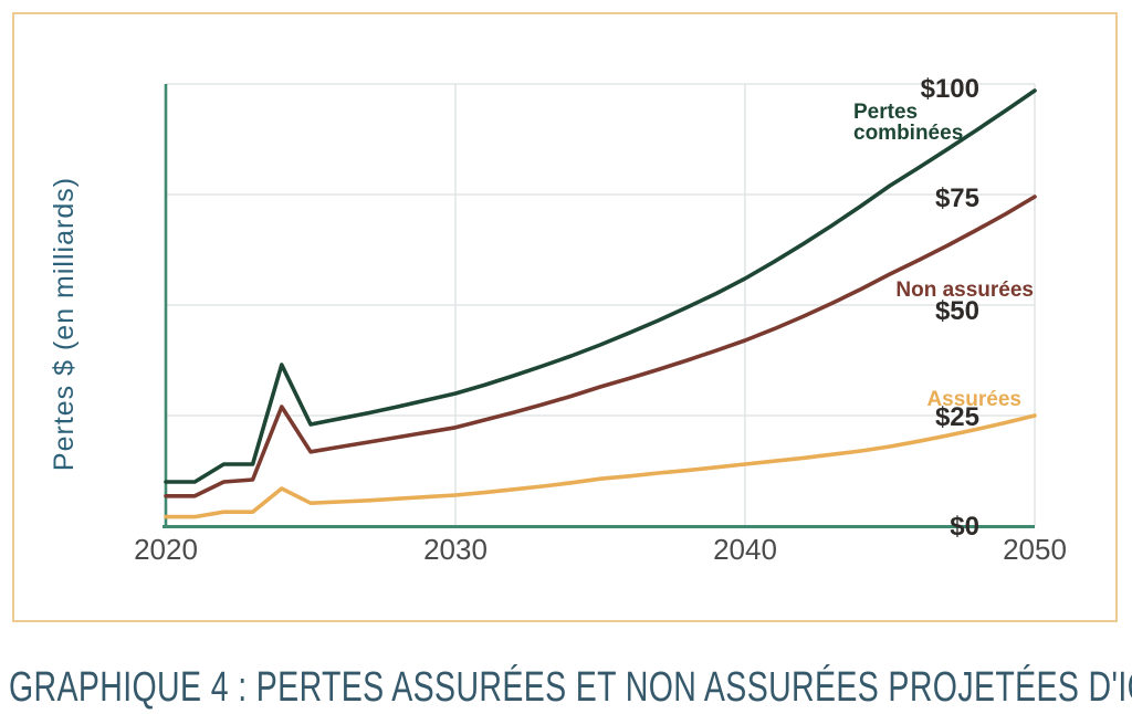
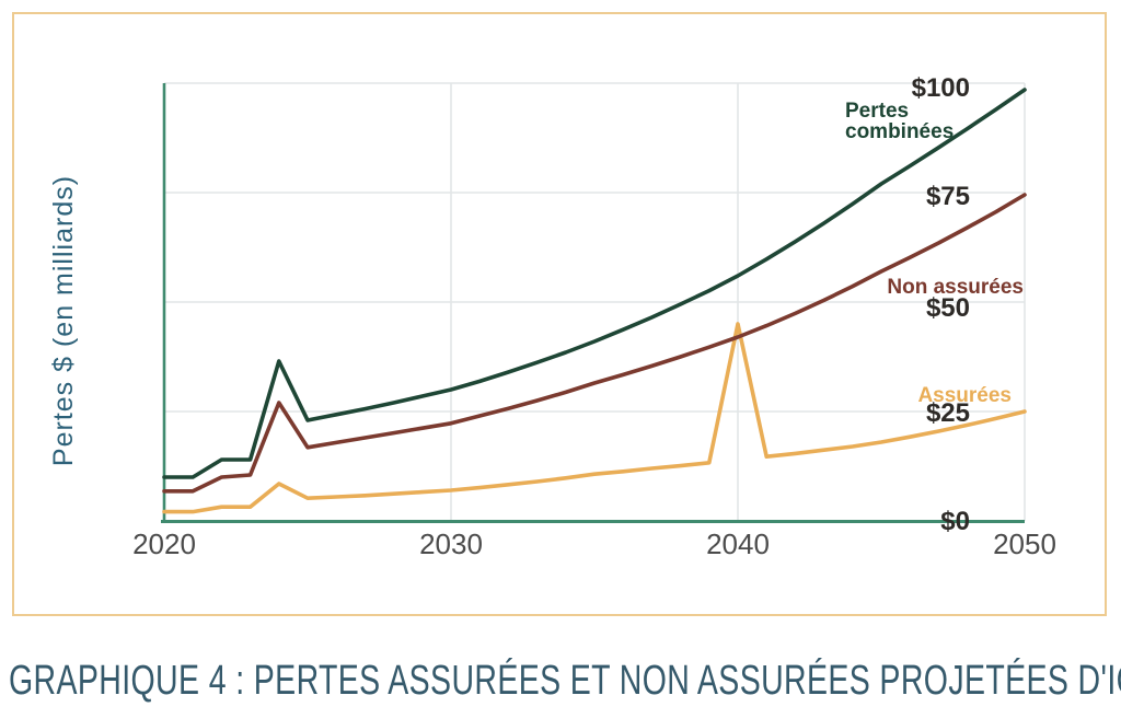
Assurées/2040: $14 -> $45
